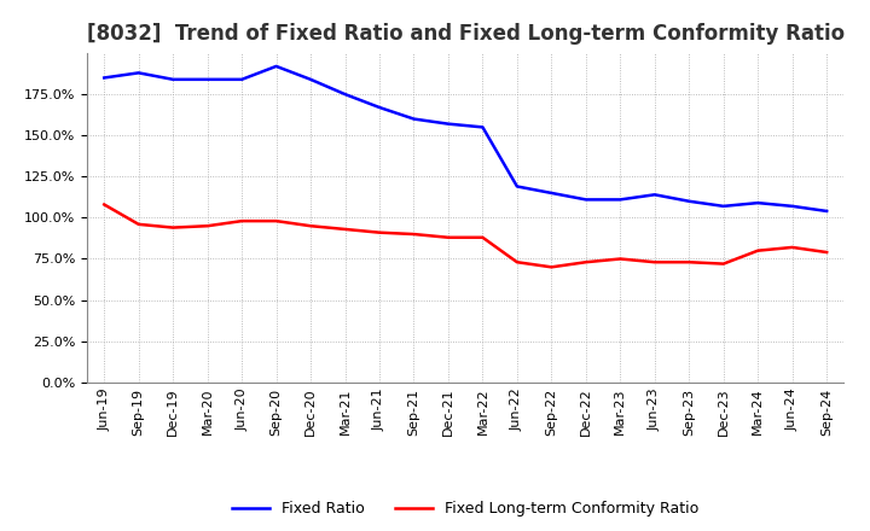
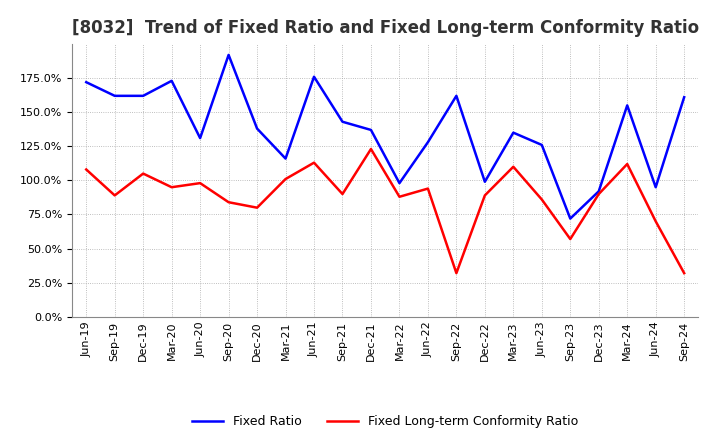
Fixed Ratio/Jun-19: 185% -> 172%
Fixed Ratio/Sep-19: 188% -> 162%
Fixed Long-term Conformity Ratio/Sep-19: 96% -> 89%
Fixed Ratio/Dec-19: 184% -> 162%
Fixed Long-term Conformity Ratio/Dec-19: 94% -> 105%
Fixed Ratio/Mar-20: 184% -> 173%
Fixed Ratio/Jun-20: 184% -> 131%
Fixed Long-term Conformity Ratio/Sep-20: 98% -> 84%
Fixed Ratio/Dec-20: 184% -> 138%
Fixed Long-term Conformity Ratio/Dec-20: 95% -> 80%
Fixed Ratio/Mar-21: 175% -> 116%
Fixed Long-term Conformity Ratio/Mar-21: 93% -> 101%
Fixed Ratio/Jun-21: 167% -> 176%
Fixed Long-term Conformity Ratio/Jun-21: 91% -> 113%
Fixed Ratio/Sep-21: 160% -> 143%
Fixed Ratio/Dec-21: 157% -> 137%
Fixed Long-term Conformity Ratio/Dec-21: 88% -> 123%
Fixed Ratio/Mar-22: 155% -> 98%
Fixed Ratio/Jun-22: 119% -> 128%
Fixed Long-term Conformity Ratio/Jun-22: 73% -> 94%
Fixed Ratio/Sep-22: 115% -> 162%
Fixed Long-term Conformity Ratio/Sep-22: 70% -> 32%
Fixed Ratio/Dec-22: 111% -> 99%
Fixed Long-term Conformity Ratio/Dec-22: 73% -> 89%
Fixed Ratio/Mar-23: 111% -> 135%
Fixed Long-term Conformity Ratio/Mar-23: 75% -> 110%
Fixed Ratio/Jun-23: 114% -> 126%
Fixed Long-term Conformity Ratio/Jun-23: 73% -> 86%
Fixed Ratio/Sep-23: 110% -> 72%
Fixed Long-term Conformity Ratio/Sep-23: 73% -> 57%
Fixed Ratio/Dec-23: 107% -> 92%
Fixed Long-term Conformity Ratio/Dec-23: 72% -> 90%
Fixed Ratio/Mar-24: 109% -> 155%
Fixed Long-term Conformity Ratio/Mar-24: 80% -> 112%
Fixed Ratio/Jun-24: 107% -> 95%
Fixed Long-term Conformity Ratio/Jun-24: 82% -> 70%
Fixed Ratio/Sep-24: 104% -> 161%
Fixed Long-term Conformity Ratio/Sep-24: 79% -> 32%
